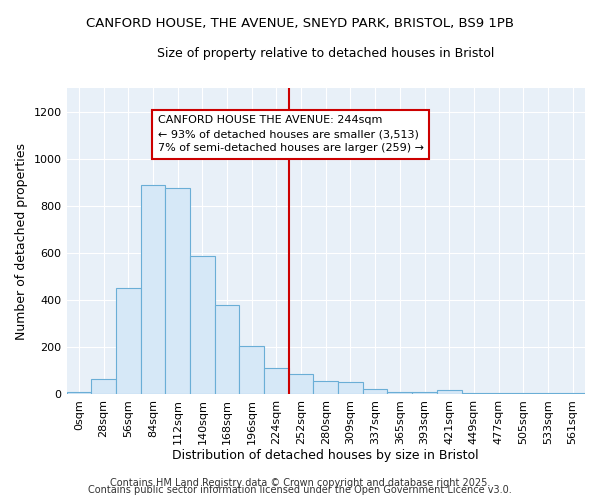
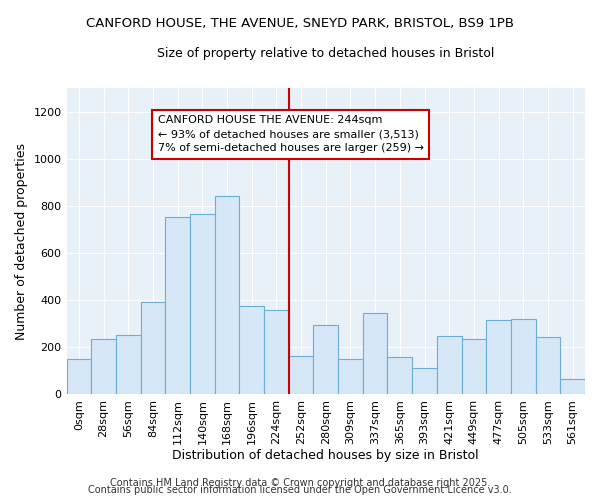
0sqm: 10 -> 150
28sqm: 65 -> 235
56sqm: 450 -> 250
84sqm: 890 -> 390
112sqm: 875 -> 750
140sqm: 585 -> 765
168sqm: 380 -> 840
196sqm: 205 -> 375
224sqm: 110 -> 355
252sqm: 85 -> 160
280sqm: 55 -> 295
309sqm: 50 -> 150
337sqm: 20 -> 345
365sqm: 10 -> 155
393sqm: 10 -> 110
421sqm: 15 -> 245
449sqm: 5 -> 235
477sqm: 3 -> 315
505sqm: 3 -> 320
533sqm: 3 -> 240
561sqm: 3 -> 65
